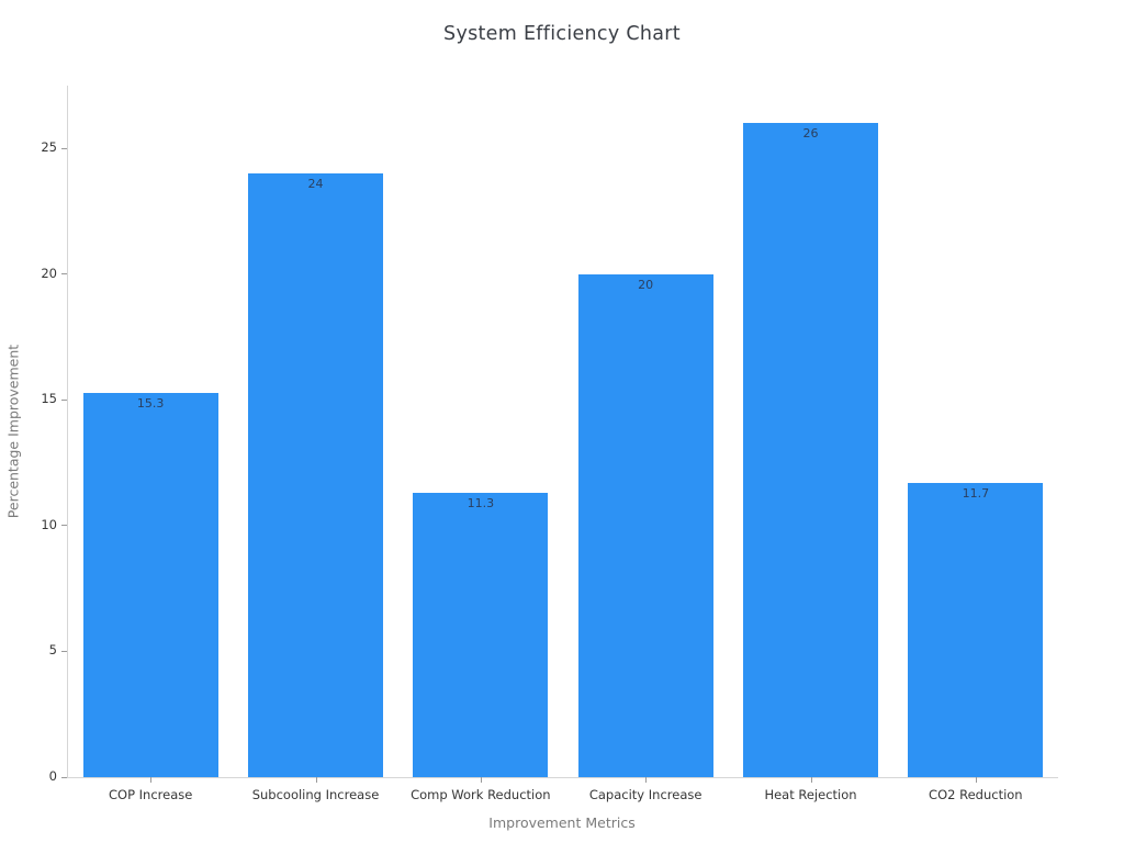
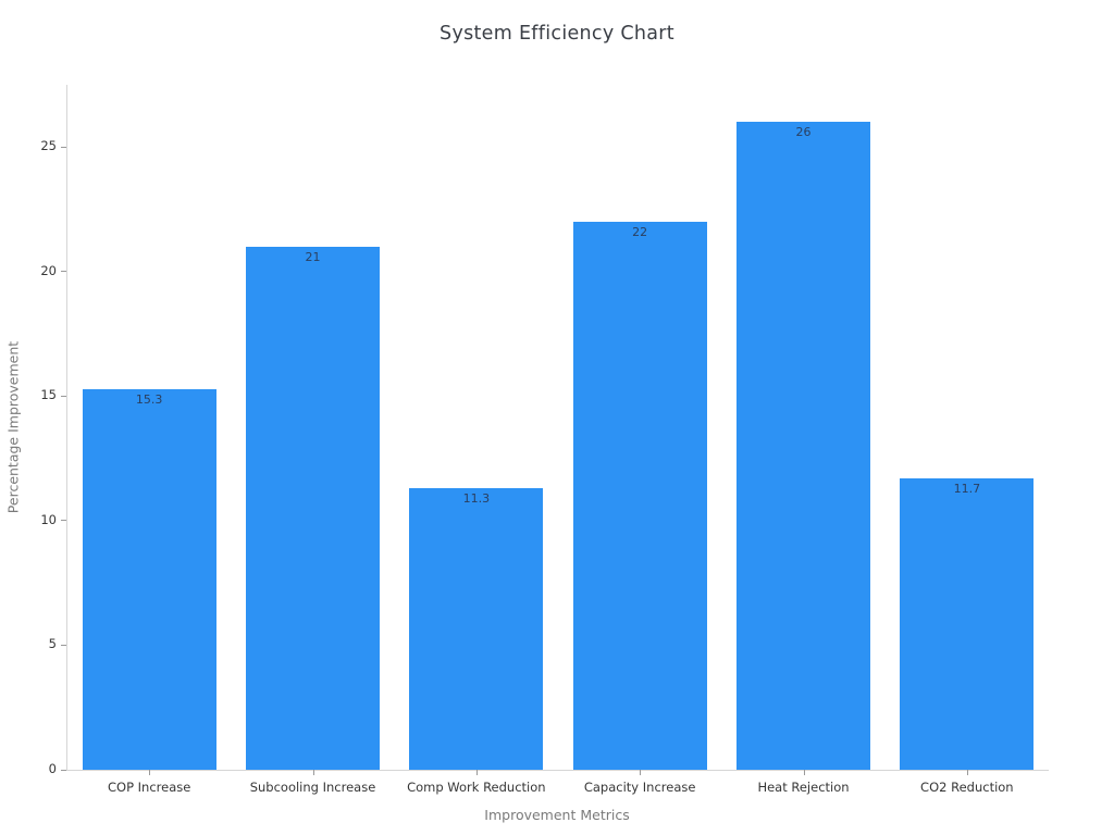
Subcooling Increase: 24 -> 21
Capacity Increase: 20 -> 22
